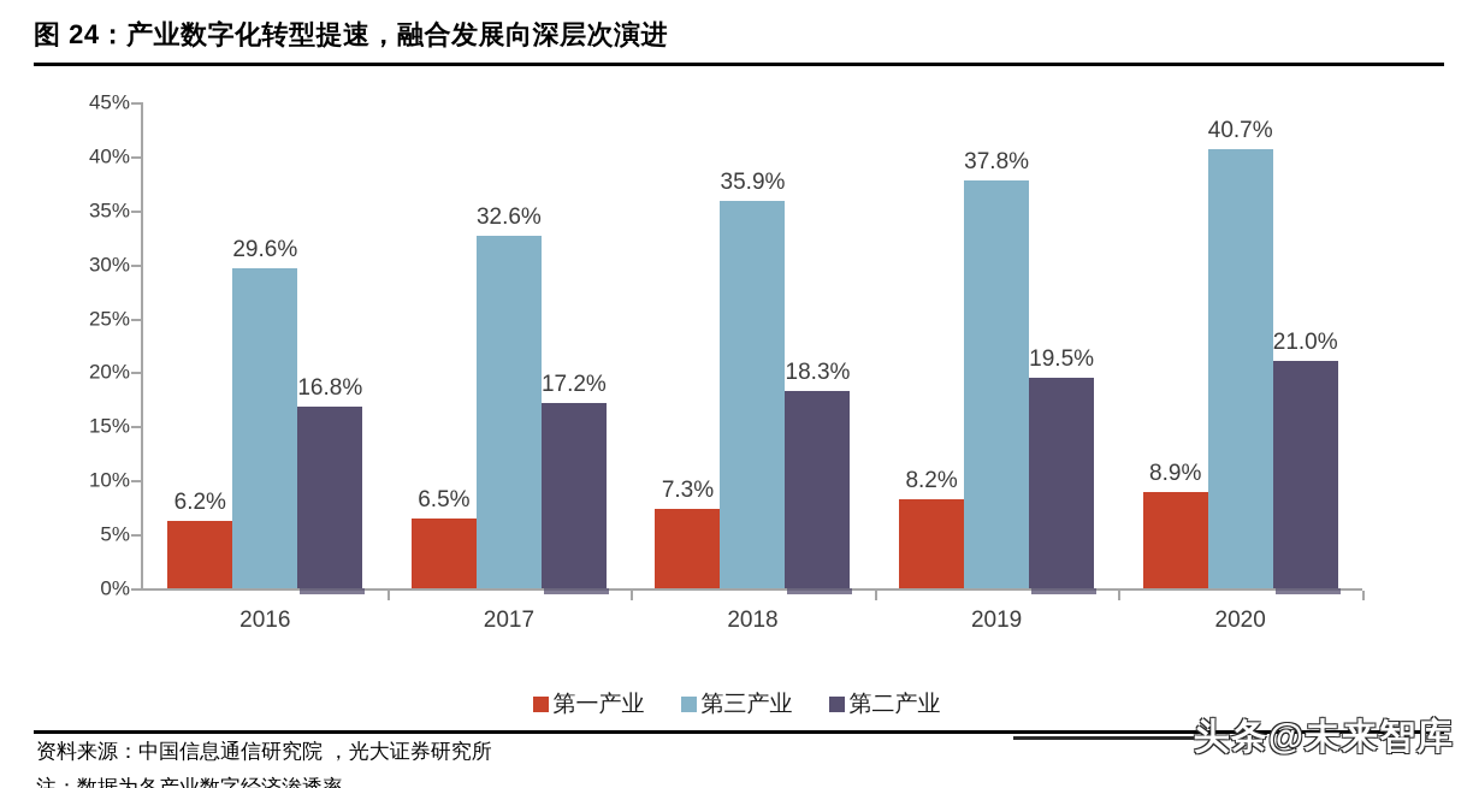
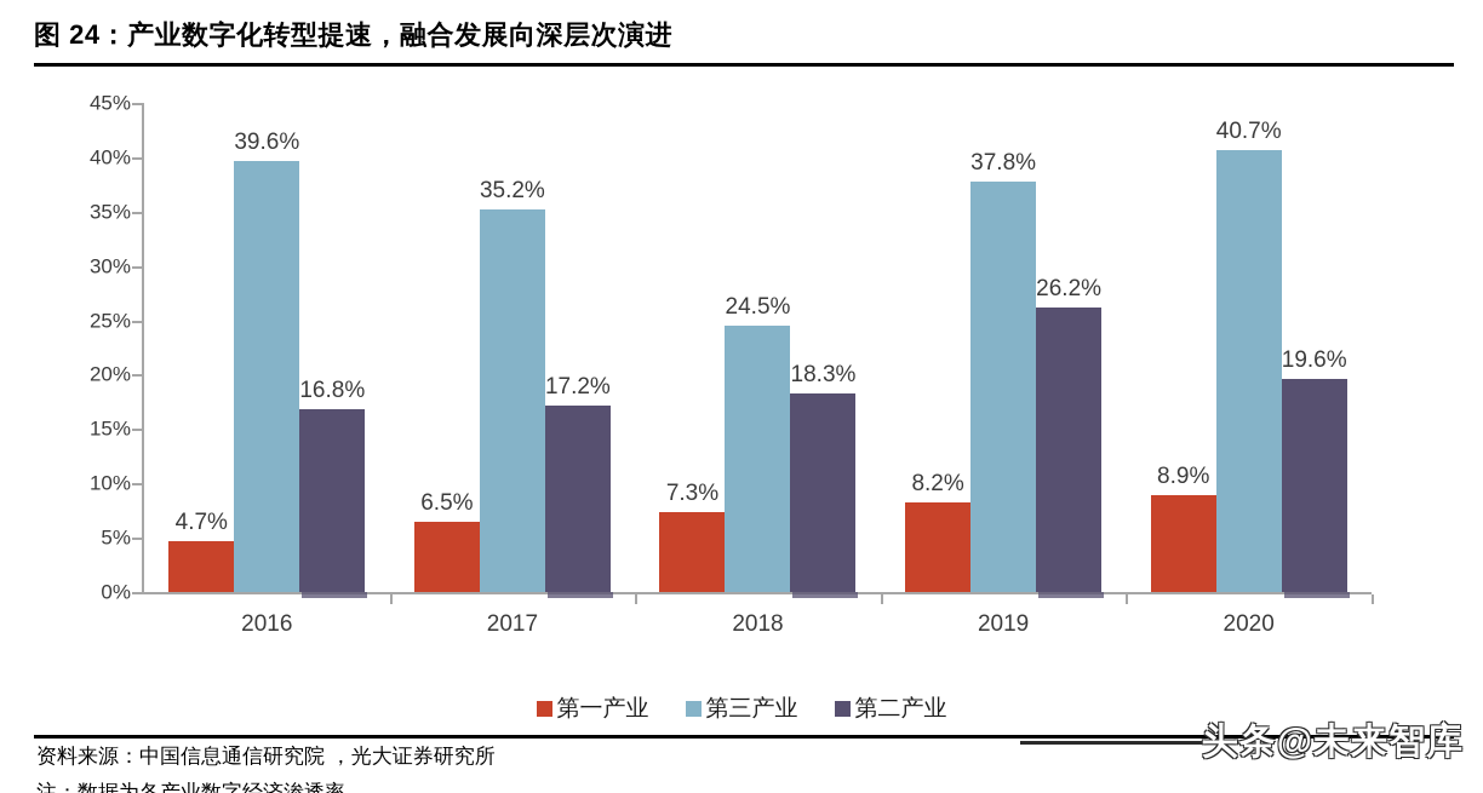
第一产业/2016: 6.2% -> 4.7%
第三产业/2016: 29.6% -> 39.6%
第三产业/2017: 32.6% -> 35.2%
第三产业/2018: 35.9% -> 24.5%
第二产业/2019: 19.5% -> 26.2%
第二产业/2020: 21.0% -> 19.6%
